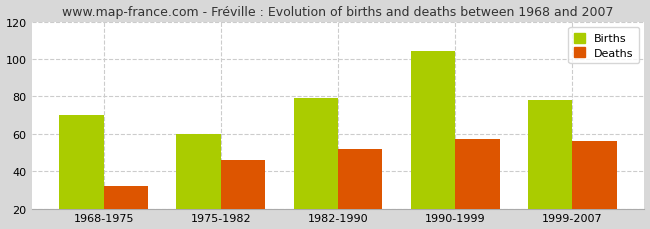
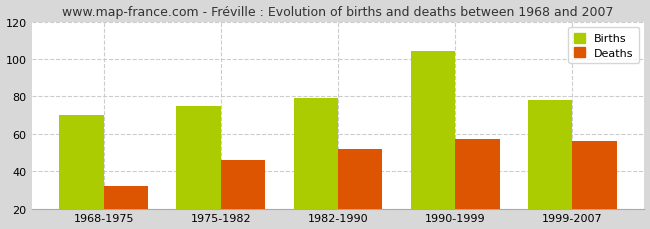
Births/1975-1982: 60 -> 75
